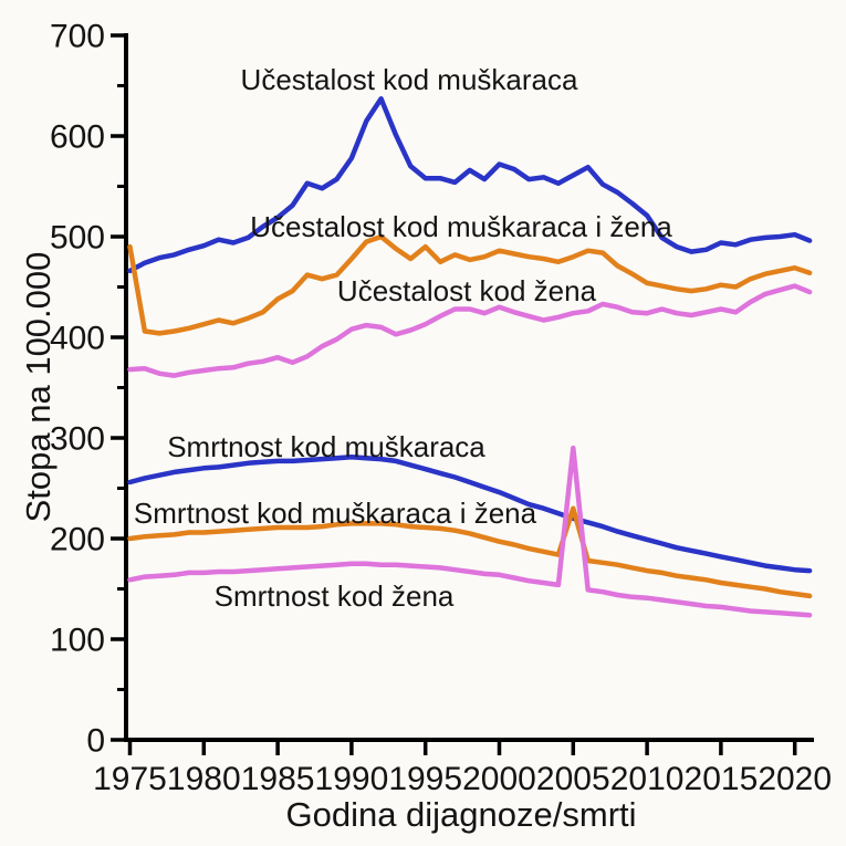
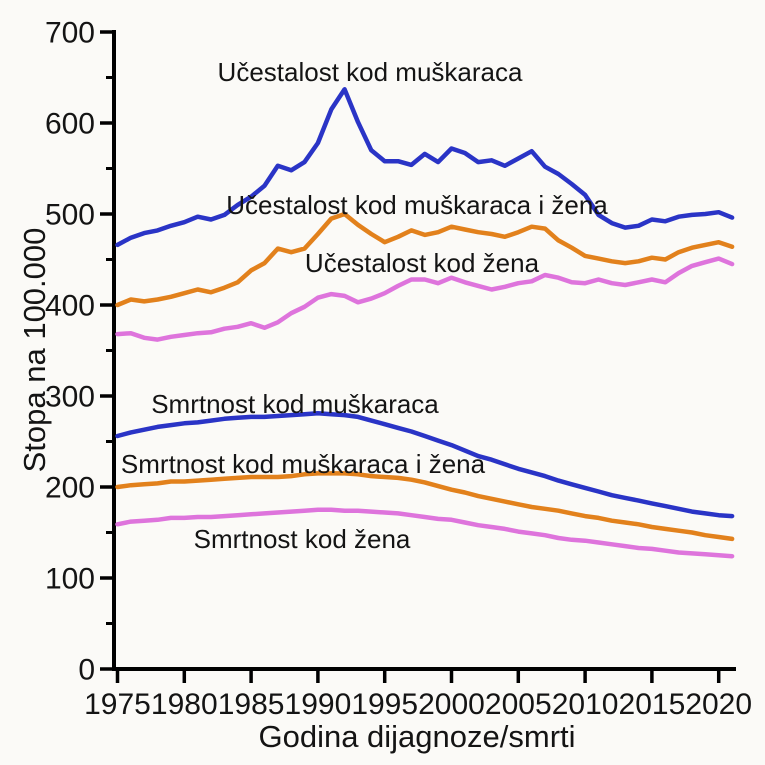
Učestalost kod muškaraca i žena/1975: 490 -> 400
Učestalost kod muškaraca i žena/1995: 490 -> 470
Smrtnost kod muškaraca i žena/2005: 230 -> 180
Smrtnost kod žena/2005: 290 -> 150
